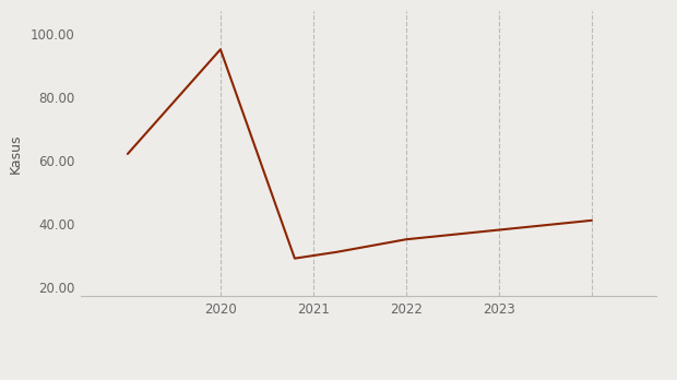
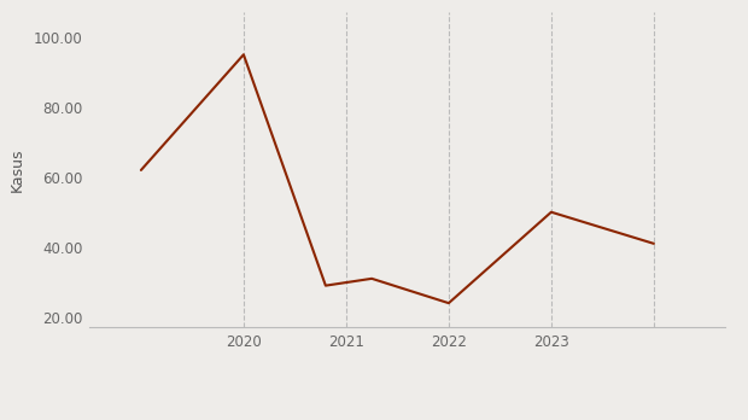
2022: 35 -> 24
2023: 38 -> 50
